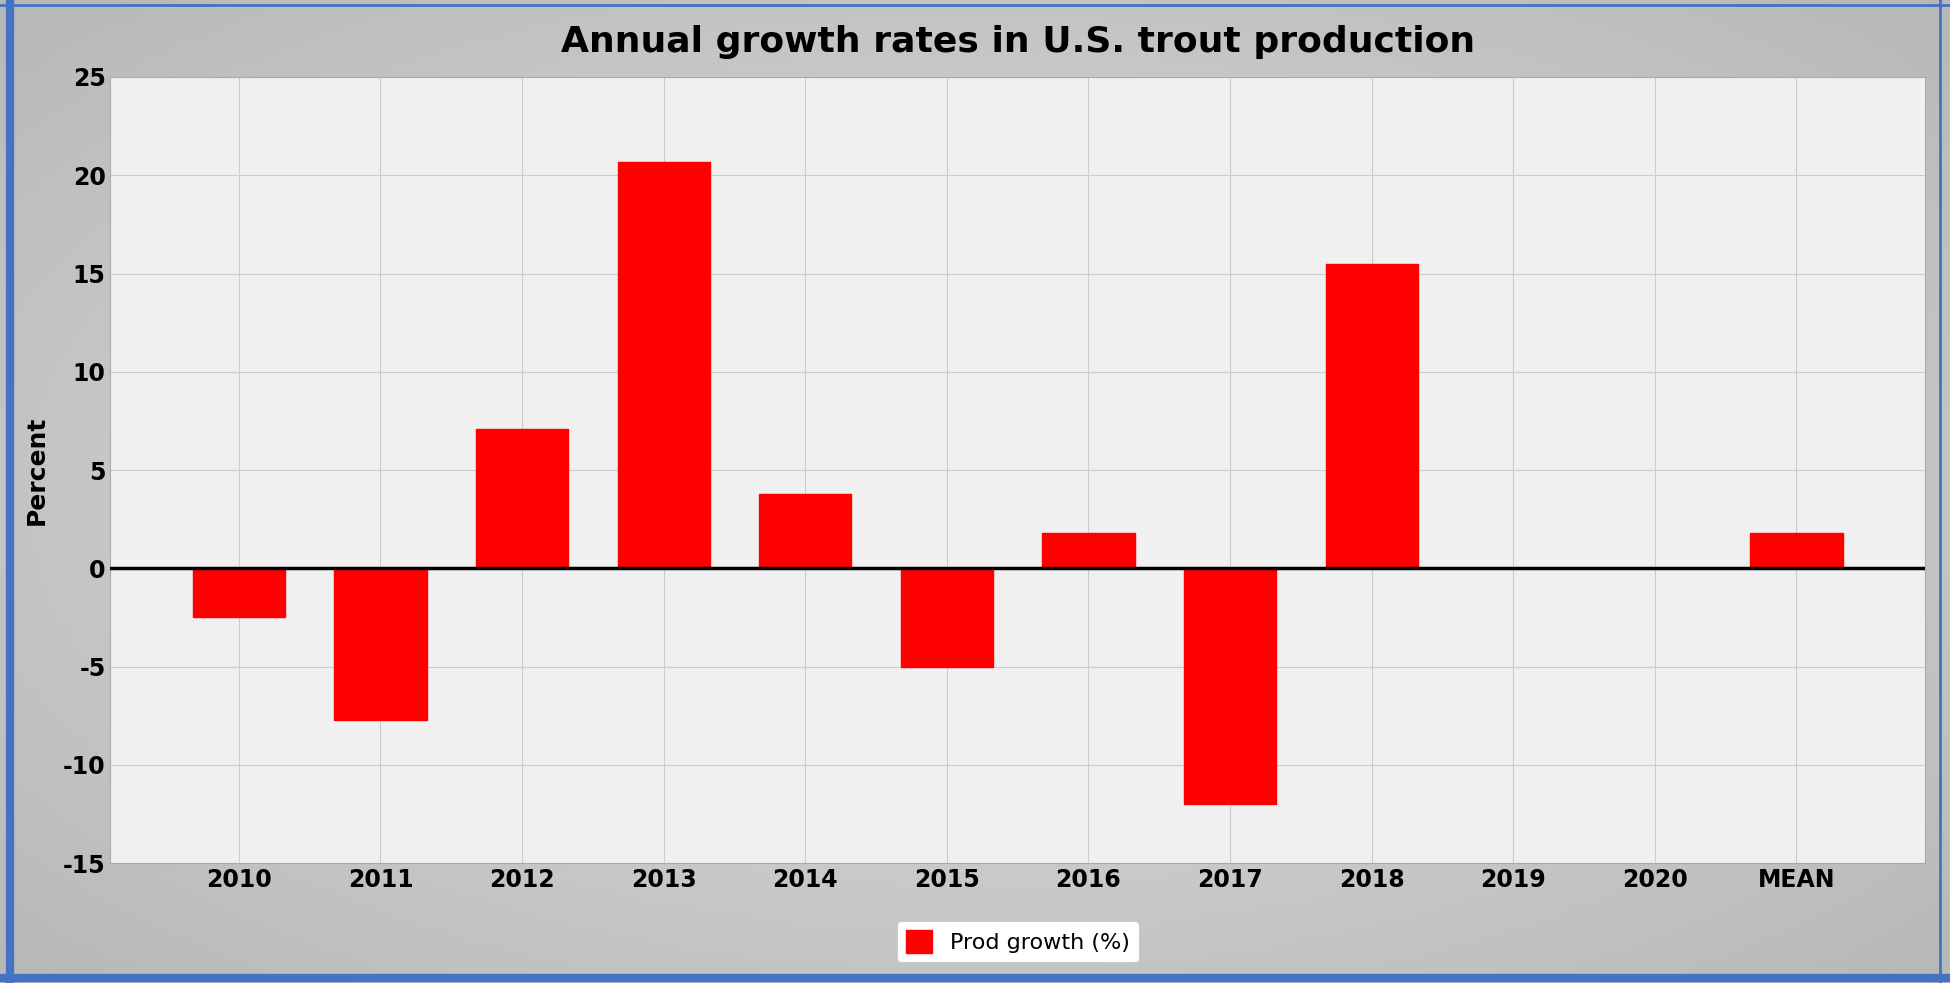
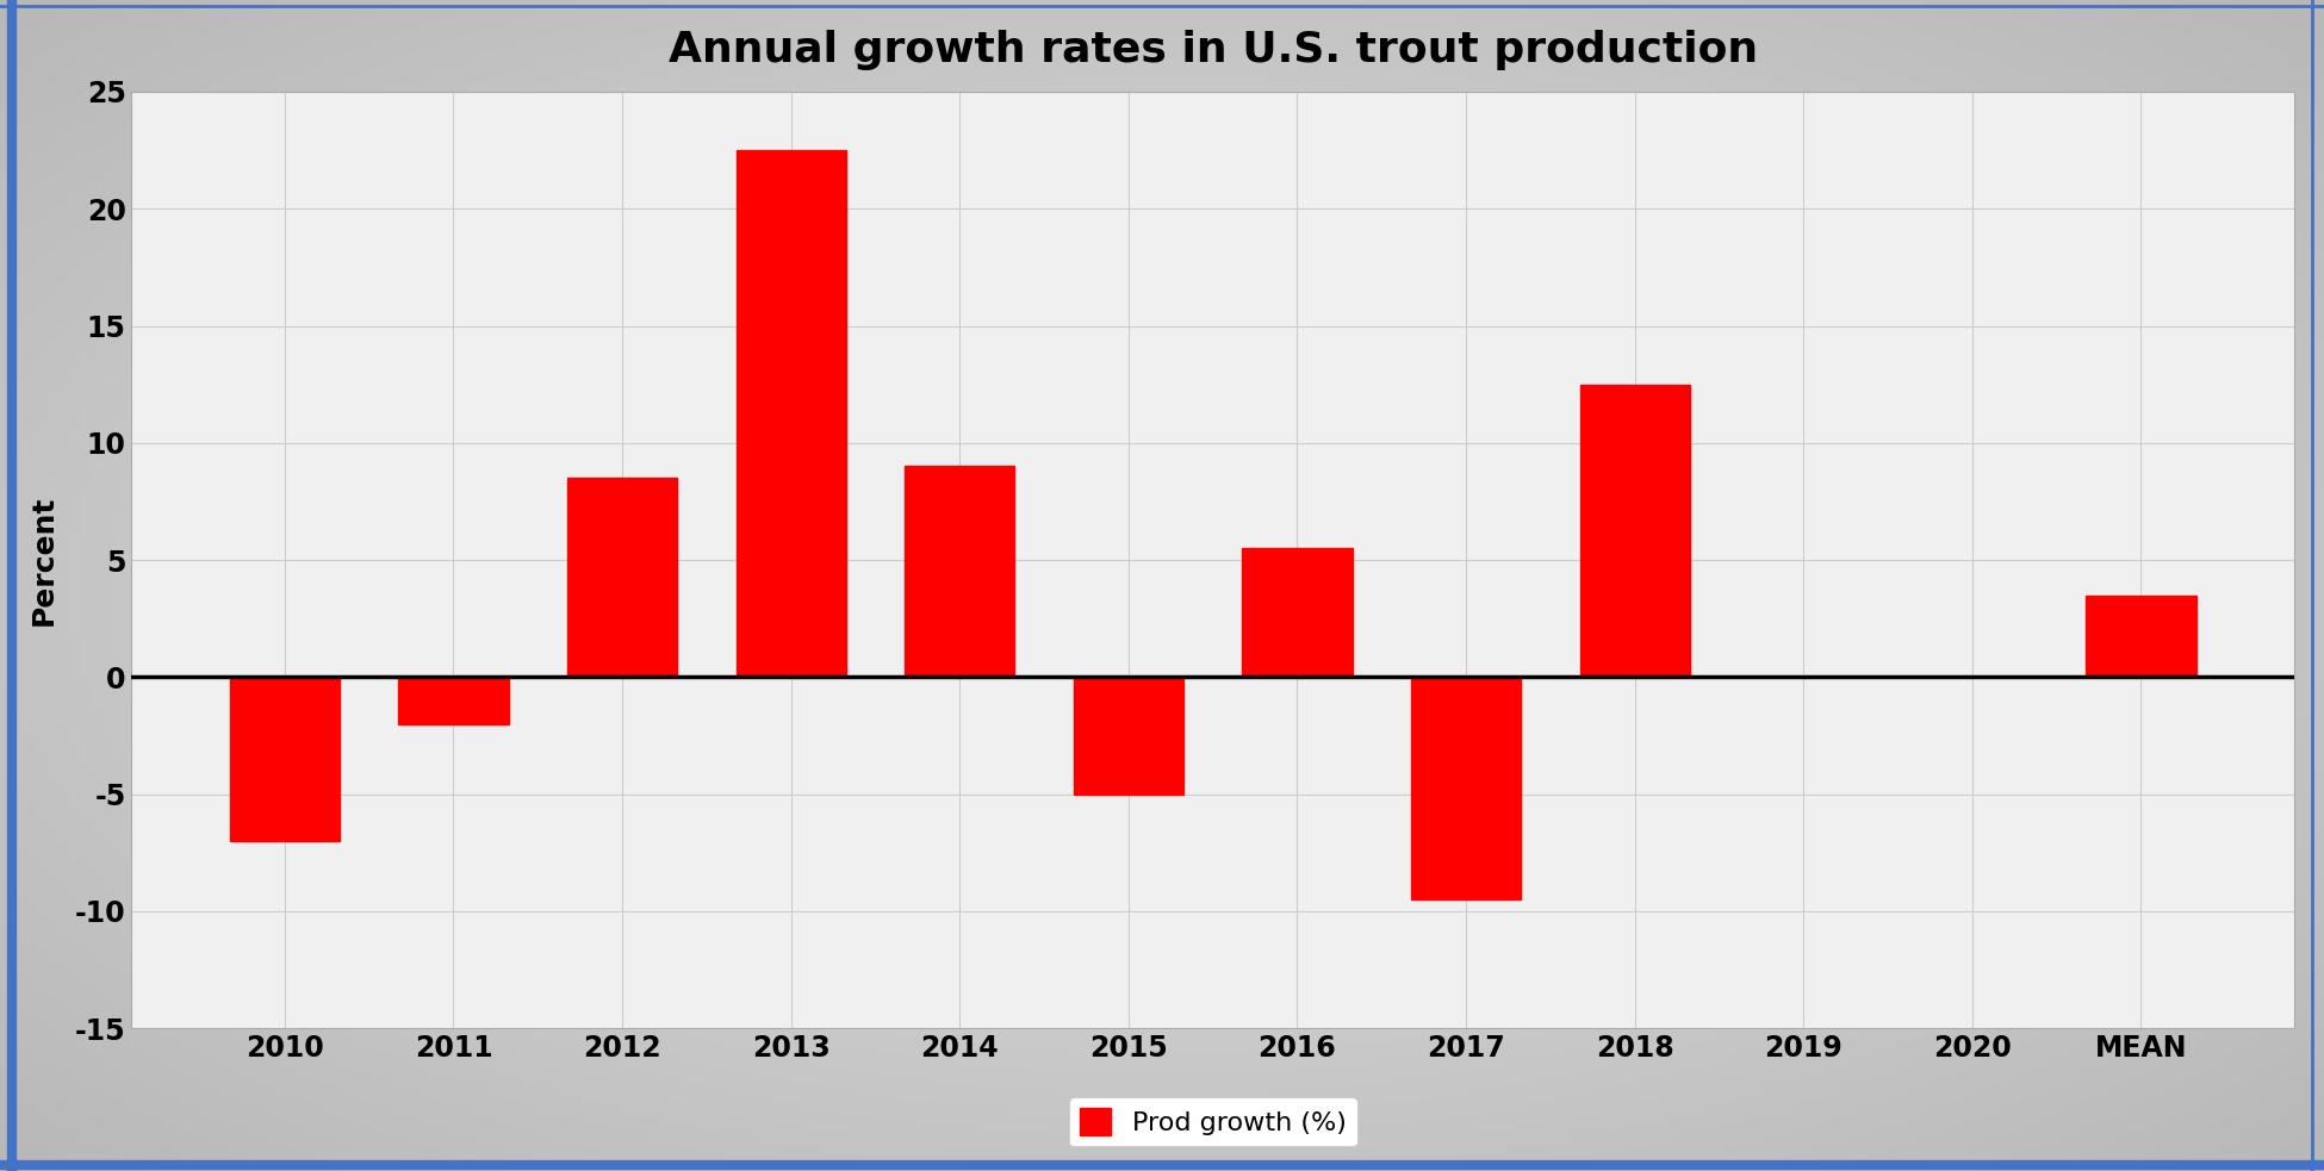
2010: -2.5 -> -7.0
2011: -7.7 -> -2.0
2012: 7.1 -> 8.5
2013: 20.7 -> 22.5
2014: 3.8 -> 9.0
2016: 1.8 -> 5.5
2017: -12.0 -> -9.5
2018: 15.5 -> 12.5
MEAN: 1.8 -> 3.5
